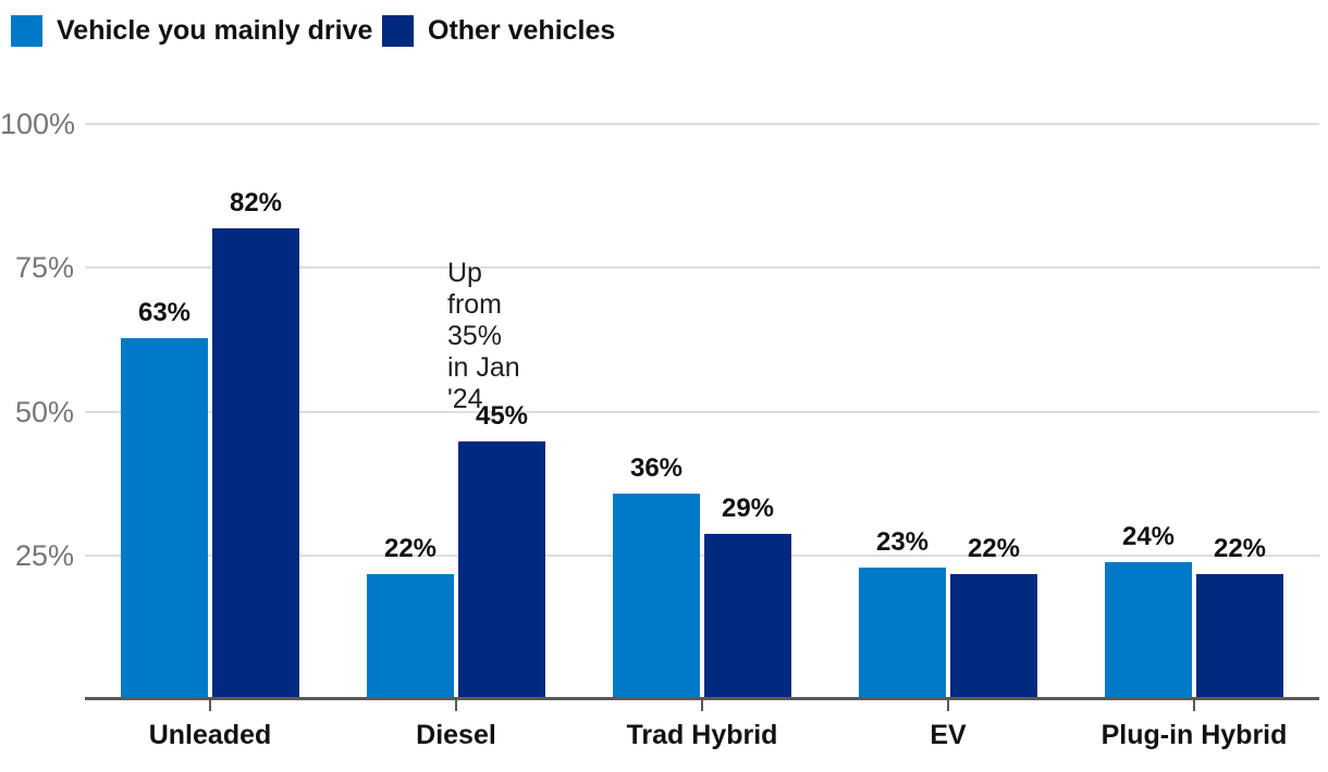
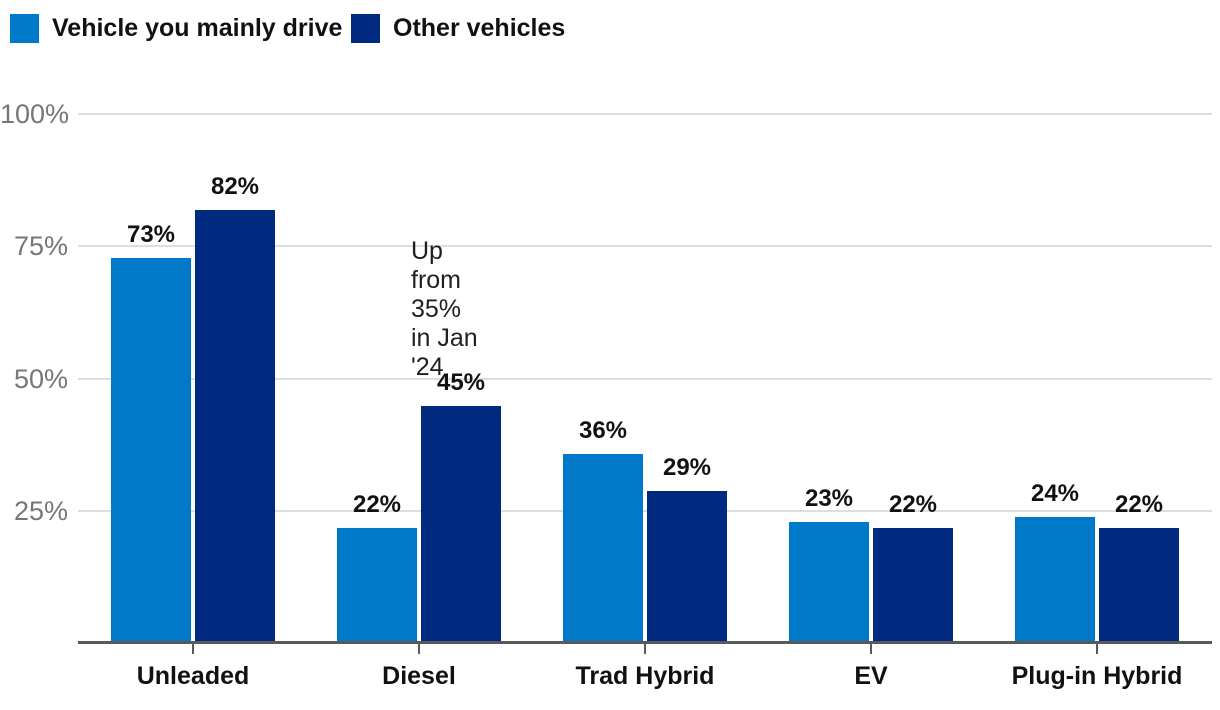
Vehicle you mainly drive/Unleaded: 63% -> 73%
